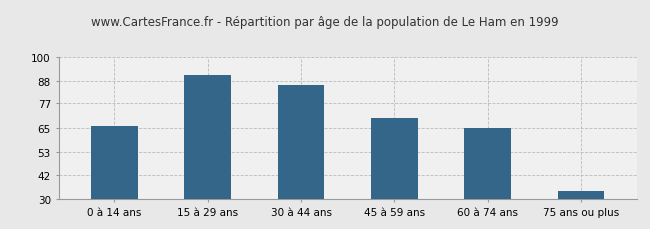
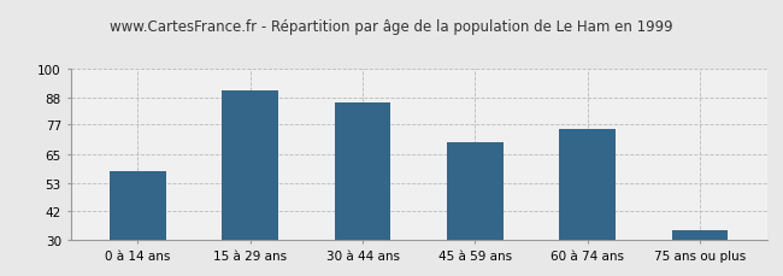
0 à 14 ans: 66 -> 58
60 à 74 ans: 65 -> 75
